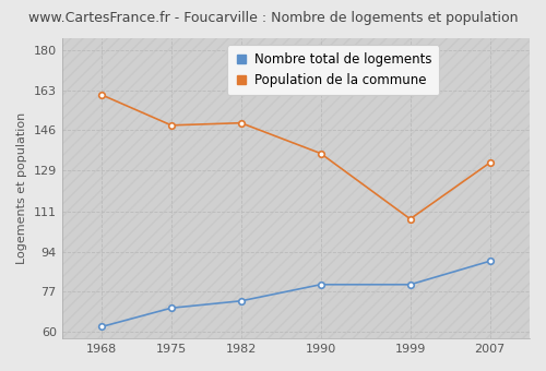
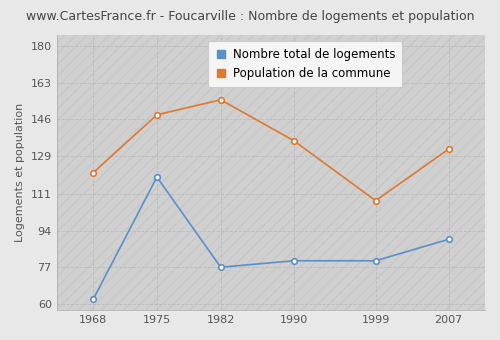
Population de la commune/1968: 161 -> 121
Nombre total de logements/1975: 70 -> 119
Nombre total de logements/1982: 73 -> 77
Population de la commune/1982: 149 -> 155
